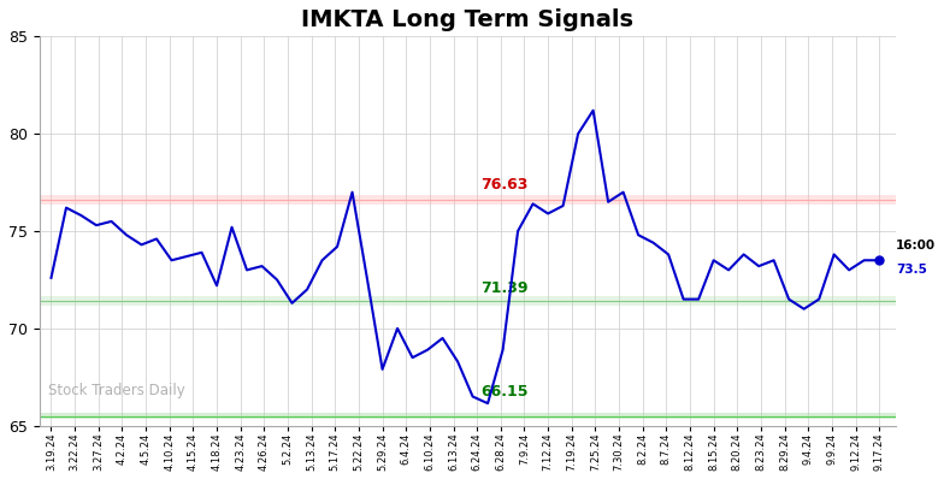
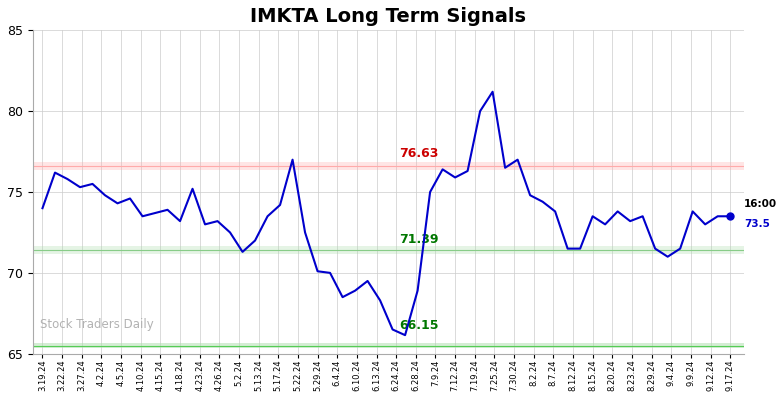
3.19.24: 72.6 -> 74.0
4.18.24: 72.2 -> 73.2
5.29.24: 67.9 -> 70.1
